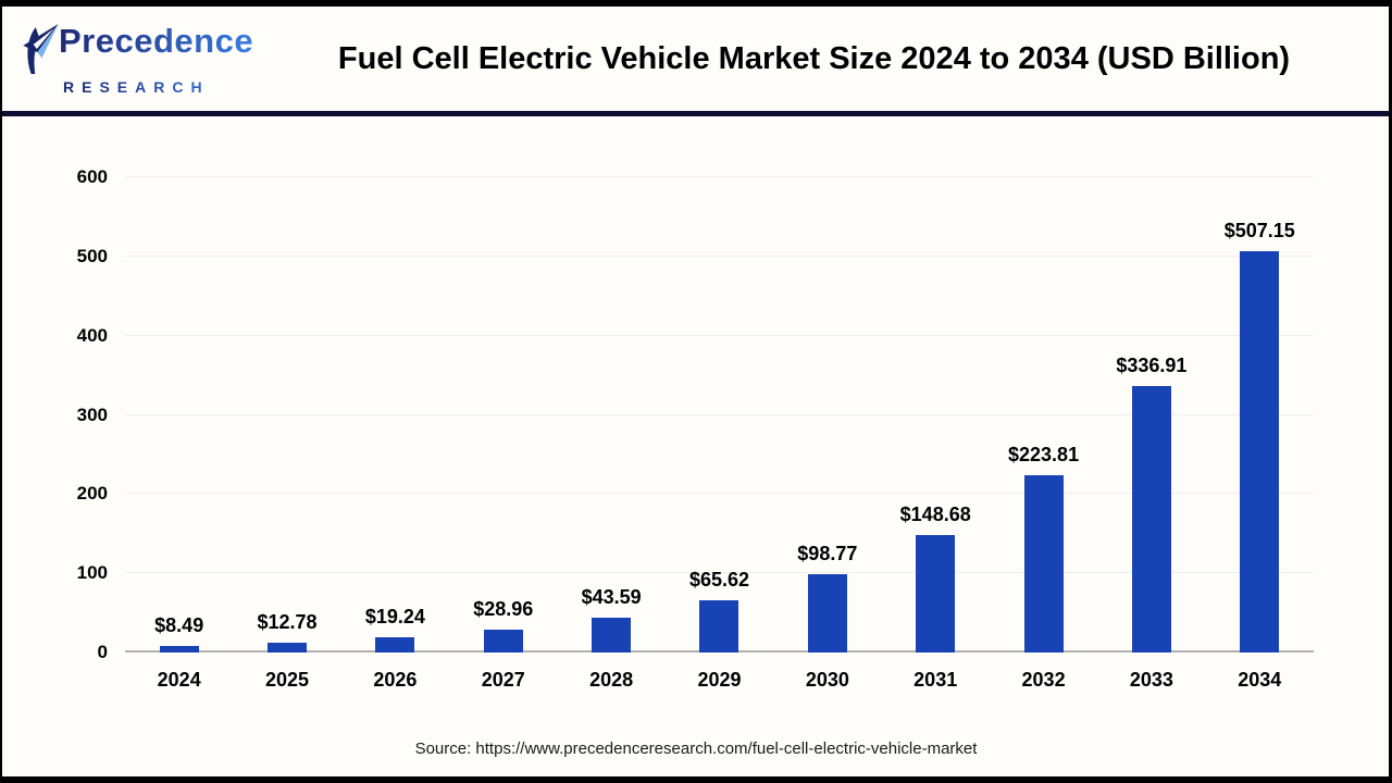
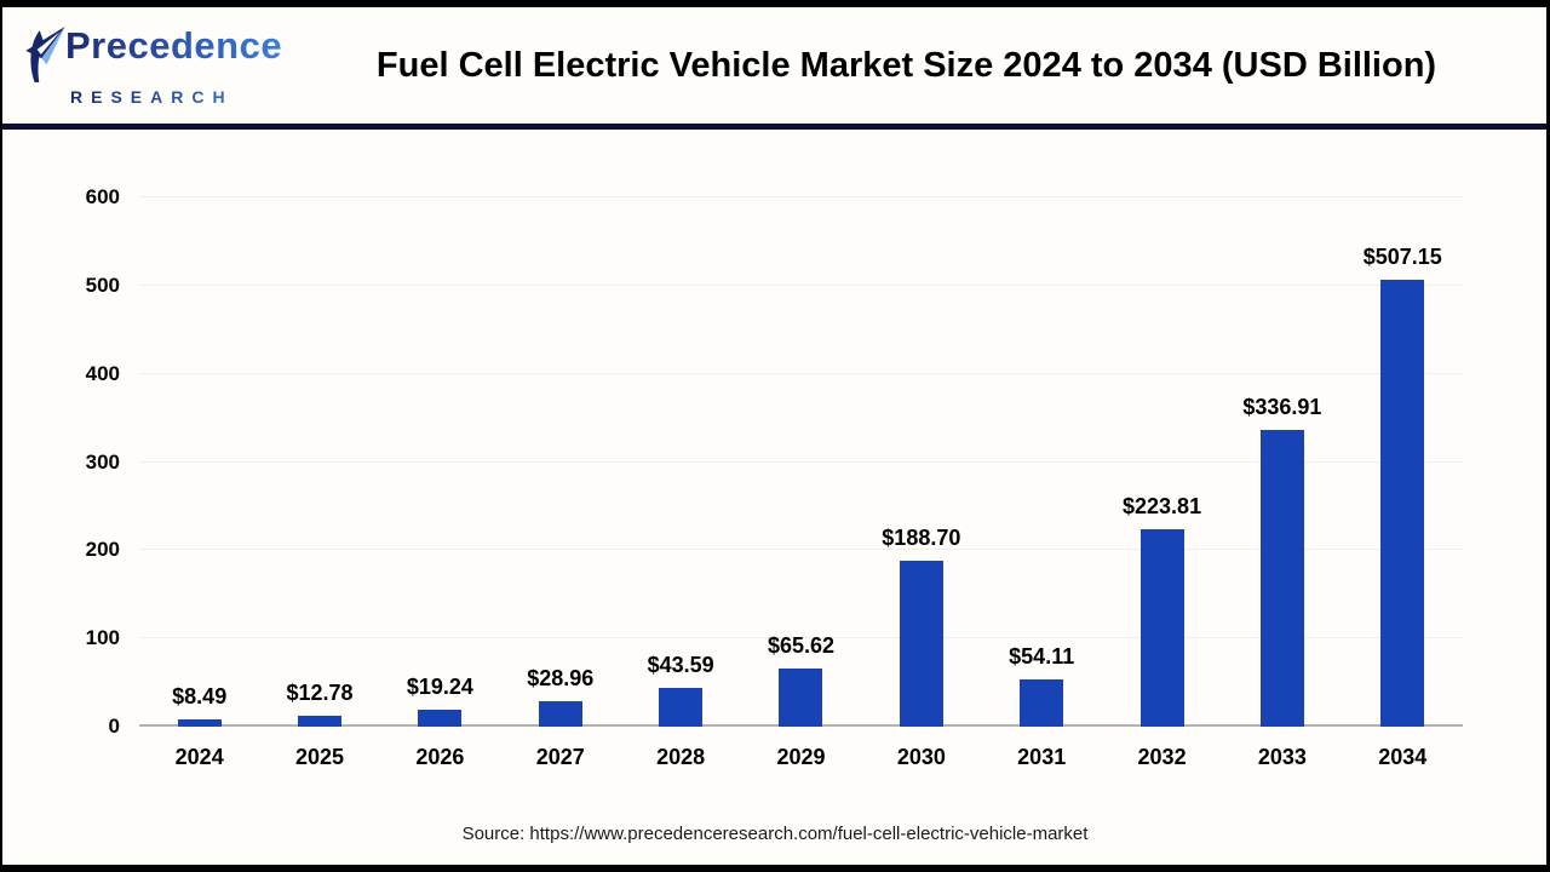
2030: $98.77 -> $188.70
2031: $148.68 -> $54.11
